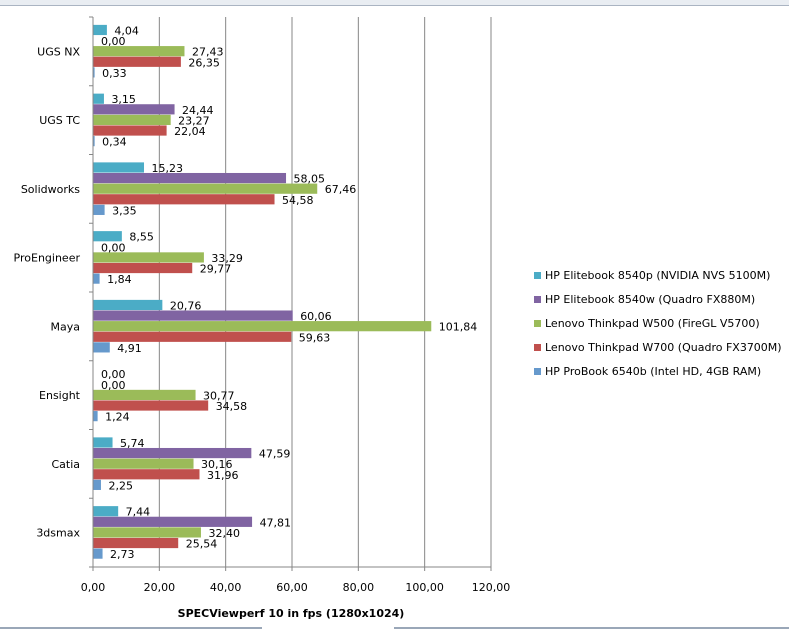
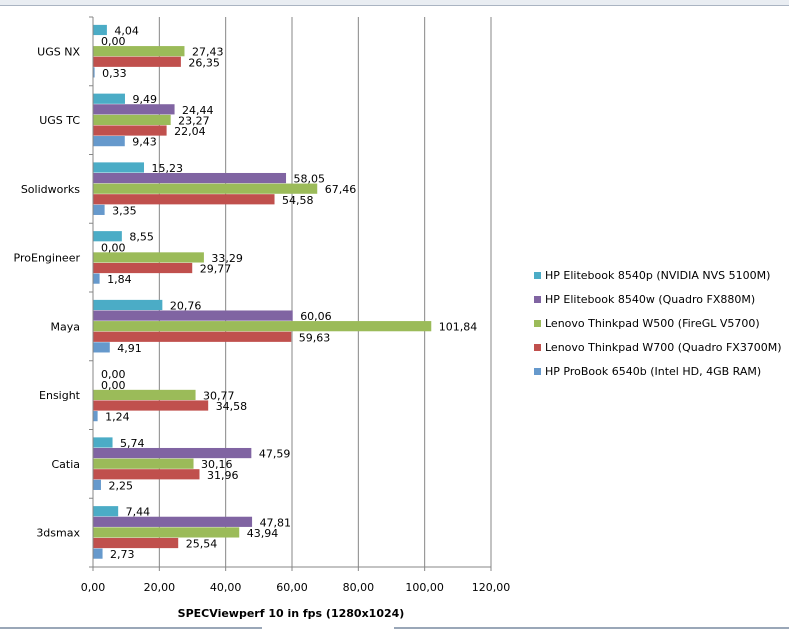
HP Elitebook 8540p (NVIDIA NVS 5100M)/UGS TC: 3,15 -> 9,49
HP ProBook 6540b (Intel HD, 4GB RAM)/UGS TC: 0,34 -> 9,43
Lenovo Thinkpad W500 (FireGL V5700)/3dsmax: 32,40 -> 43,94
